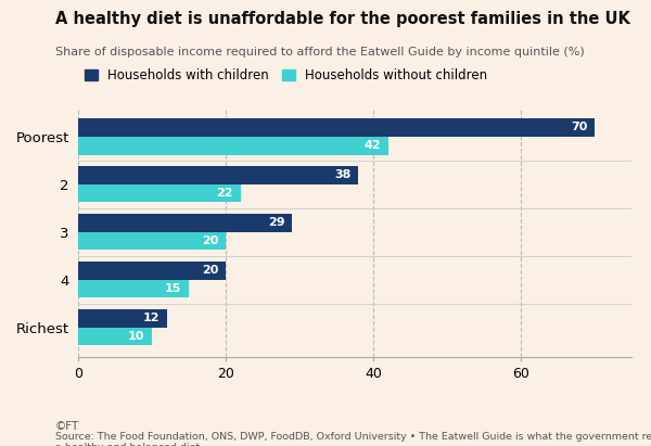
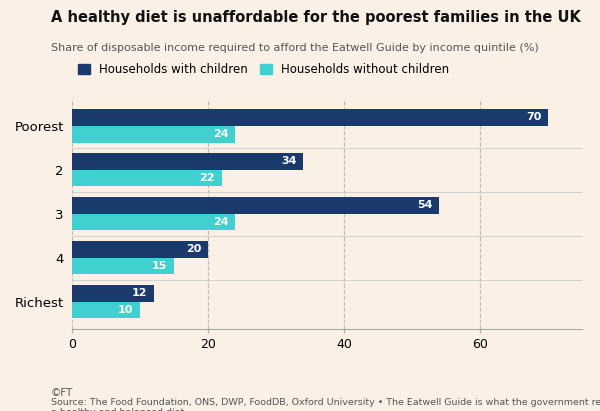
Households without children/Poorest: 42 -> 24
Households with children/2: 38 -> 34
Households with children/3: 29 -> 54
Households without children/3: 20 -> 24
